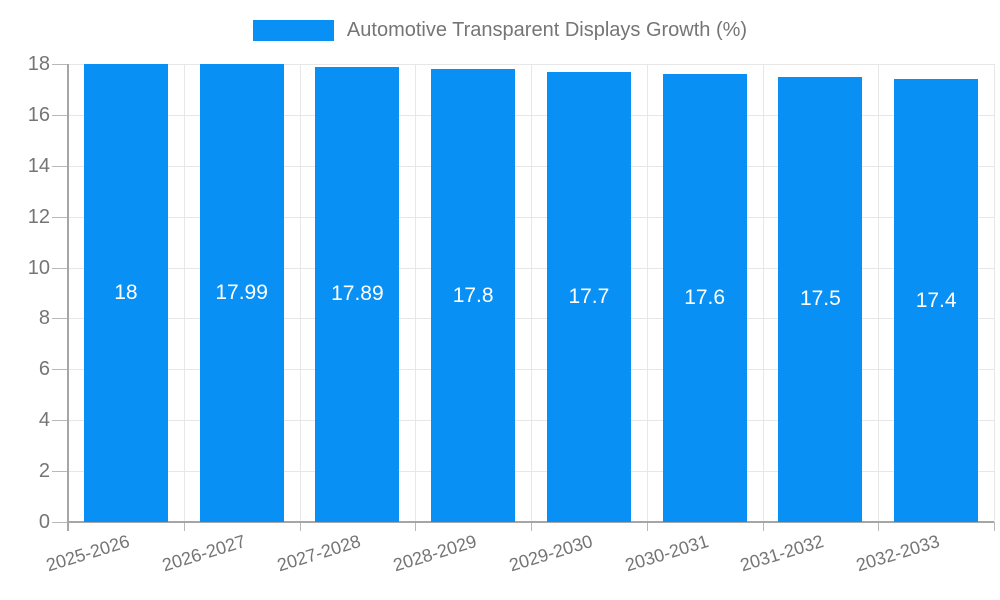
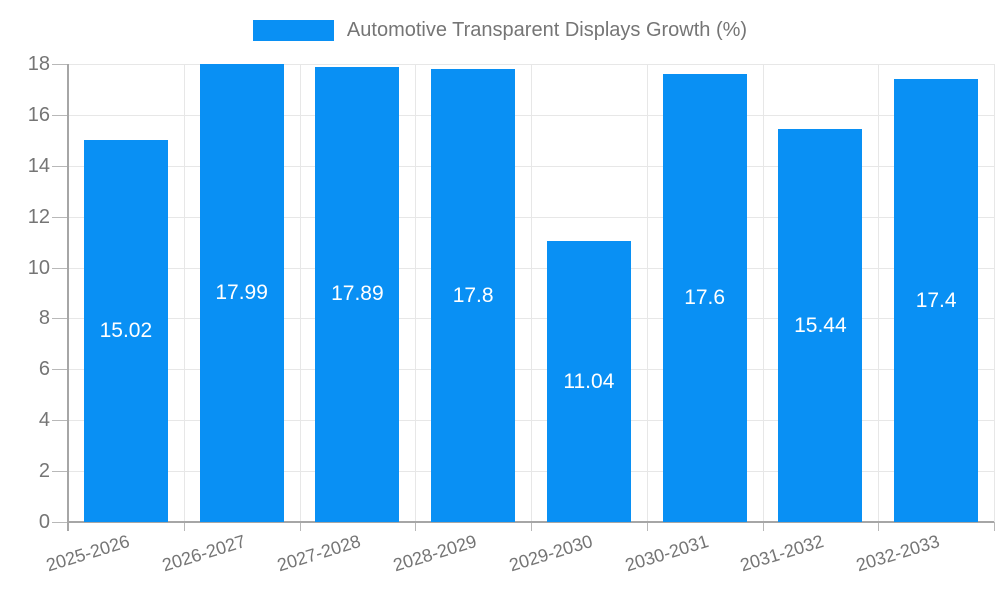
2025-2026: 18 -> 15.02
2029-2030: 17.7 -> 11.04
2031-2032: 17.5 -> 15.44
